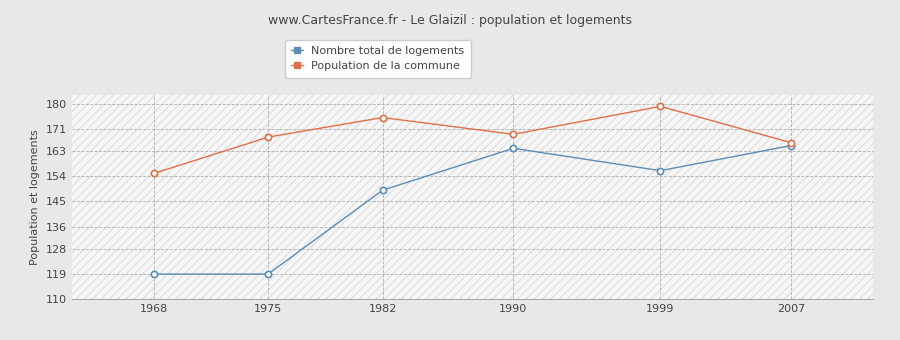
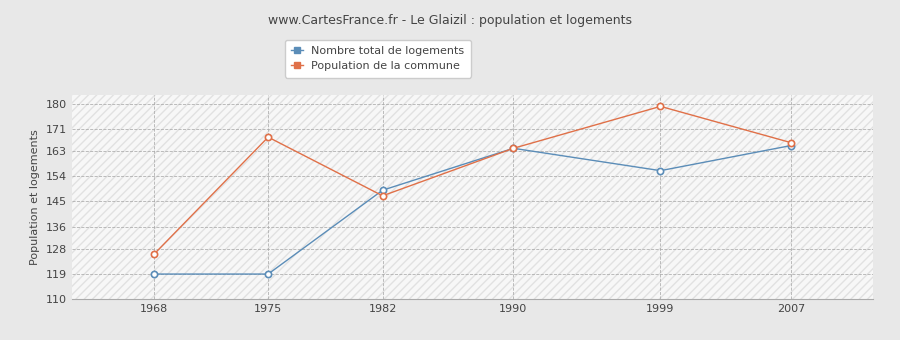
Population de la commune/1968: 155 -> 126
Population de la commune/1982: 175 -> 147
Population de la commune/1990: 169 -> 164
